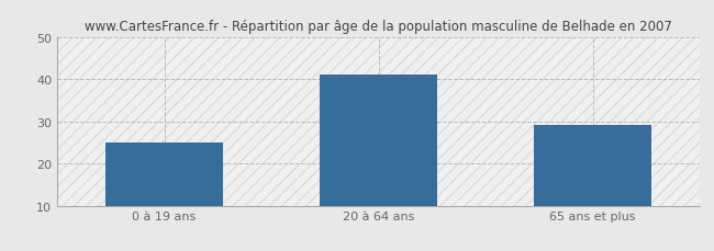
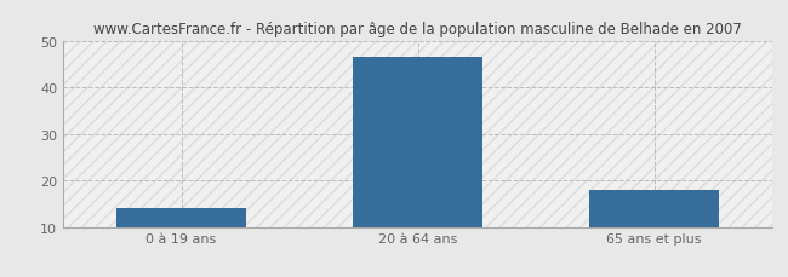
0 à 19 ans: 25.0 -> 14.0
20 à 64 ans: 41.0 -> 46.5
65 ans et plus: 29.0 -> 18.0
